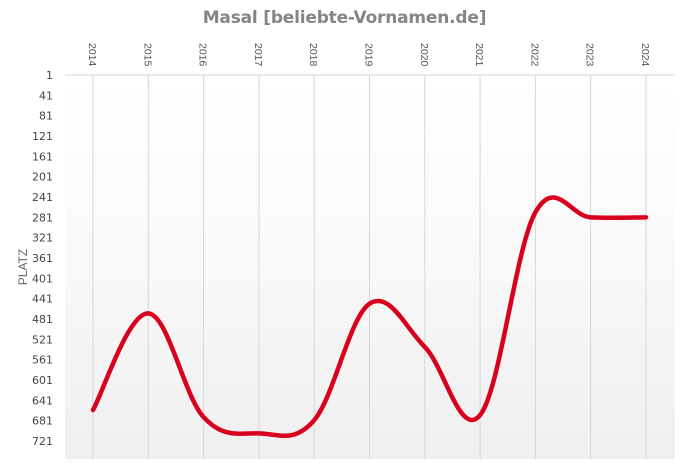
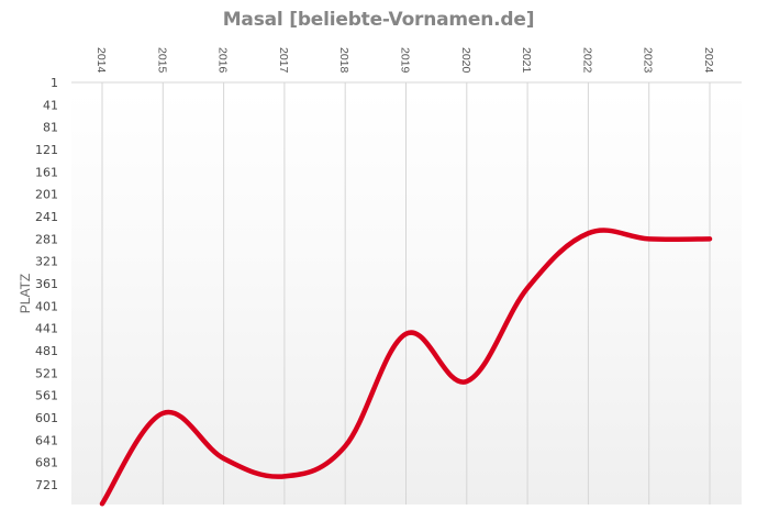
2014: 660 -> 760
2015: 470 -> 590
2018: 680 -> 650
2021: 670 -> 370
